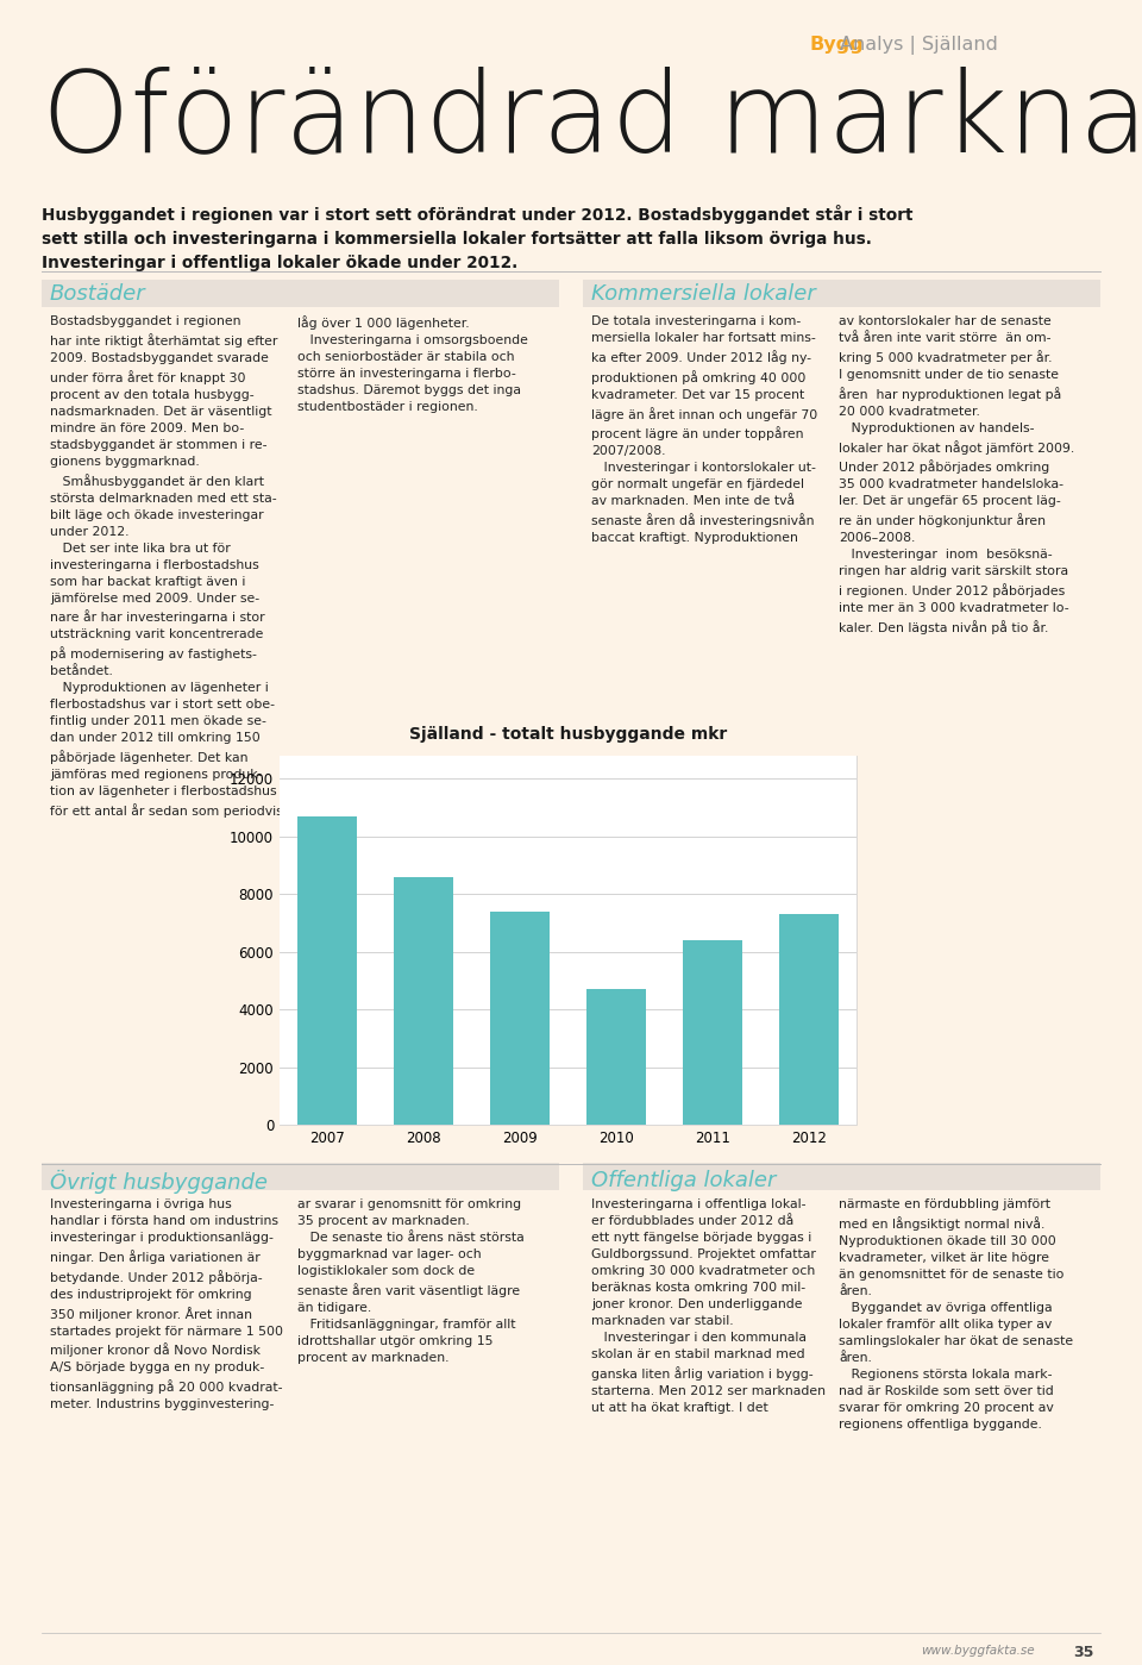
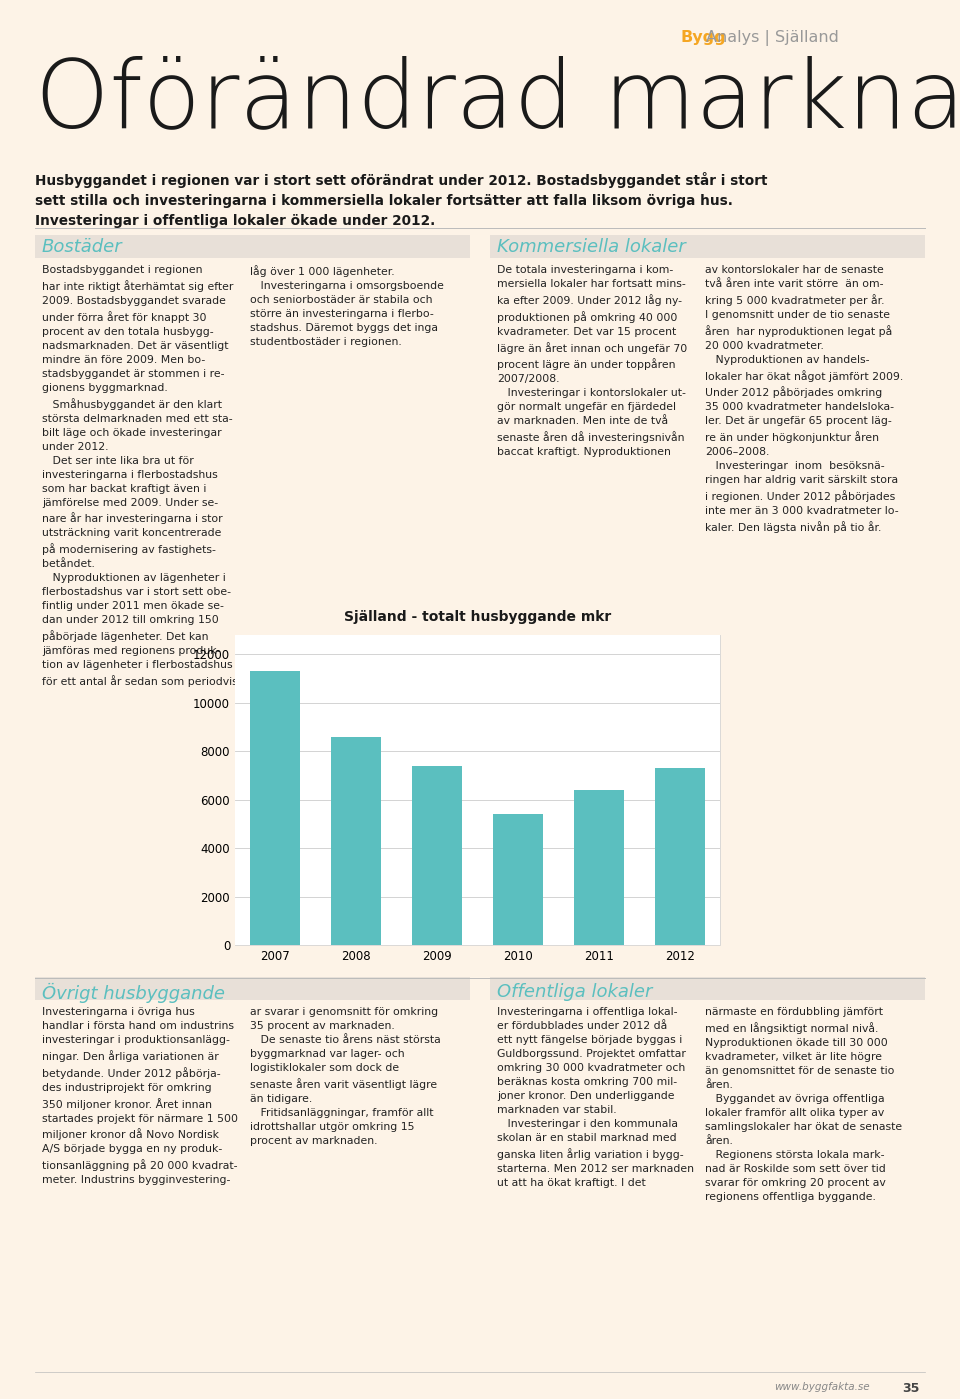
2007: 10700 -> 11300
2010: 4700 -> 5400
